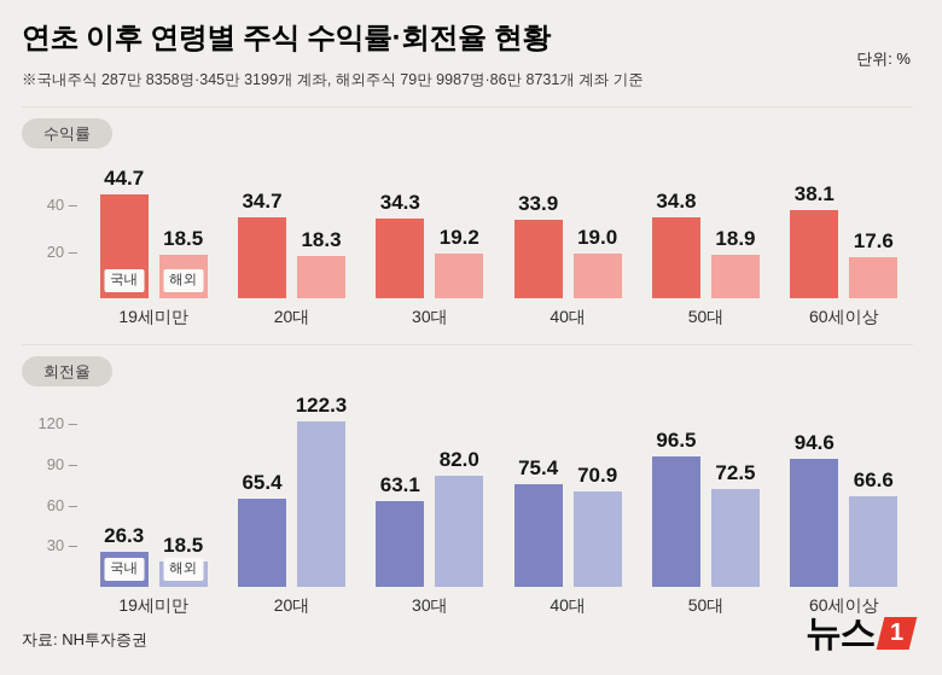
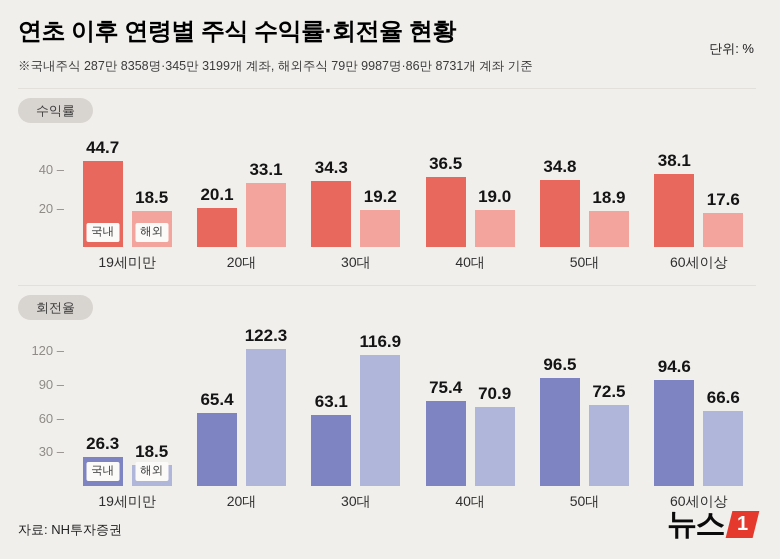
수익률/국내/20대: 34.7 -> 20.1
수익률/해외/20대: 18.3 -> 33.1
수익률/국내/40대: 33.9 -> 36.5
회전율/해외/30대: 82.0 -> 116.9
